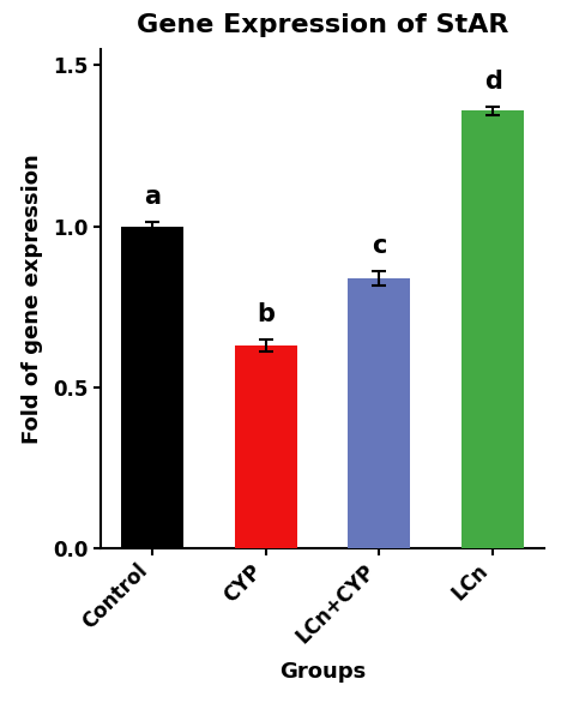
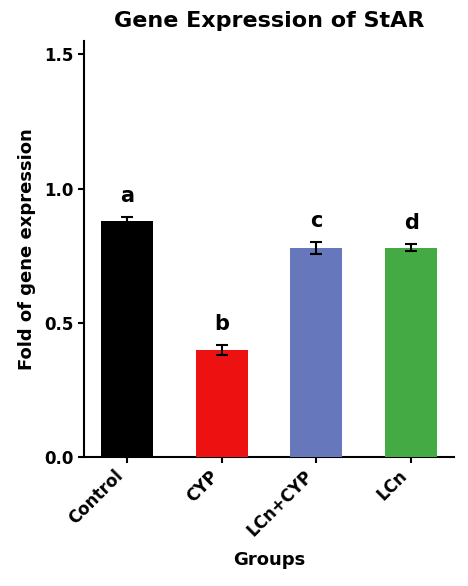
Control: 1.00 -> 0.88
CYP: 0.63 -> 0.40
LCn+CYP: 0.84 -> 0.78
LCn: 1.36 -> 0.78
